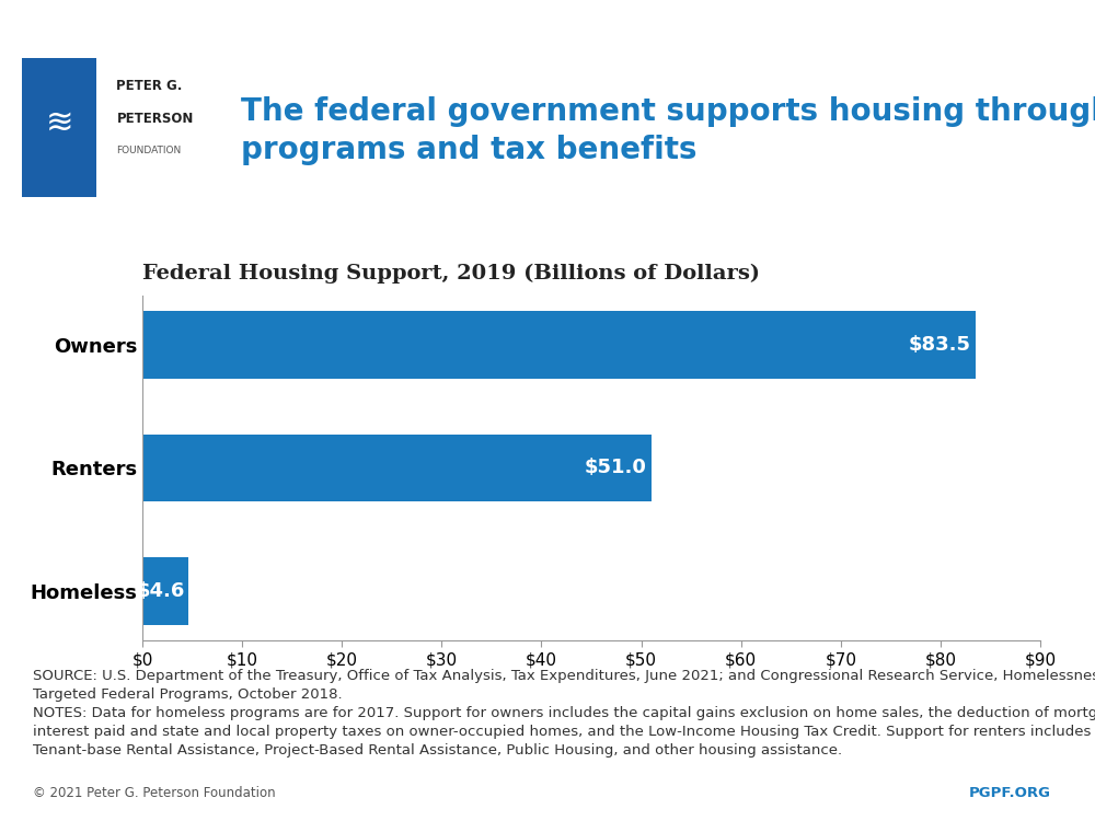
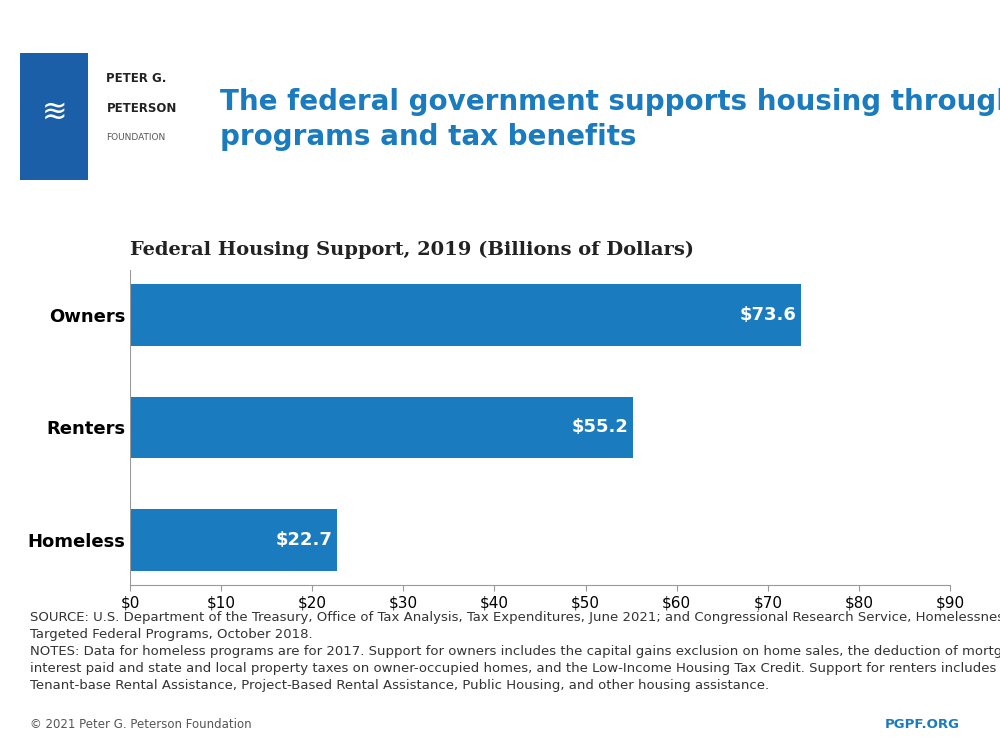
Owners: $83.5 -> $73.6
Renters: $51.0 -> $55.2
Homeless: $4.6 -> $22.7
